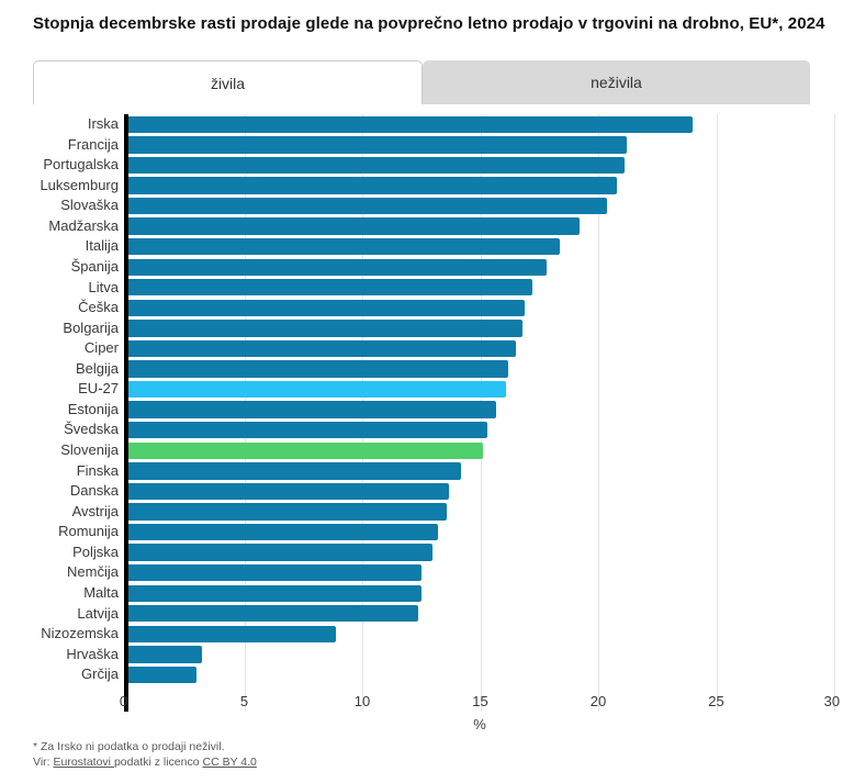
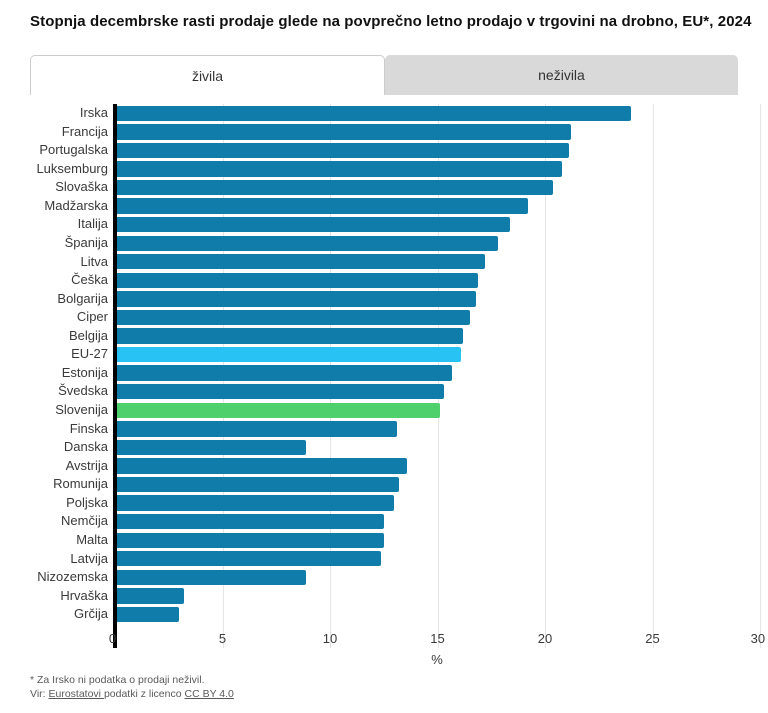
Finska: 14.1 -> 13.0
Danska: 13.6 -> 8.8
